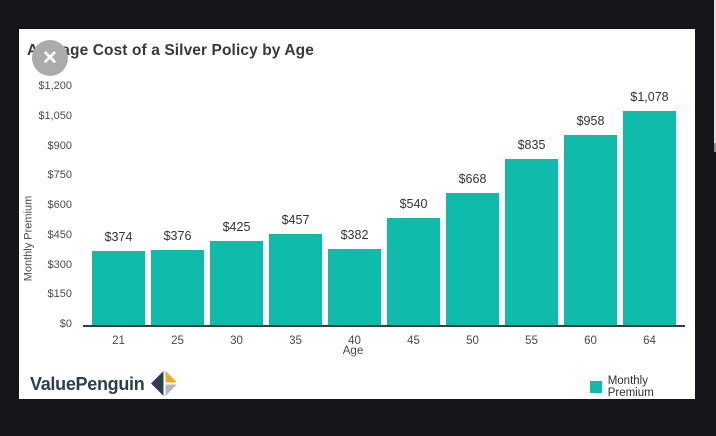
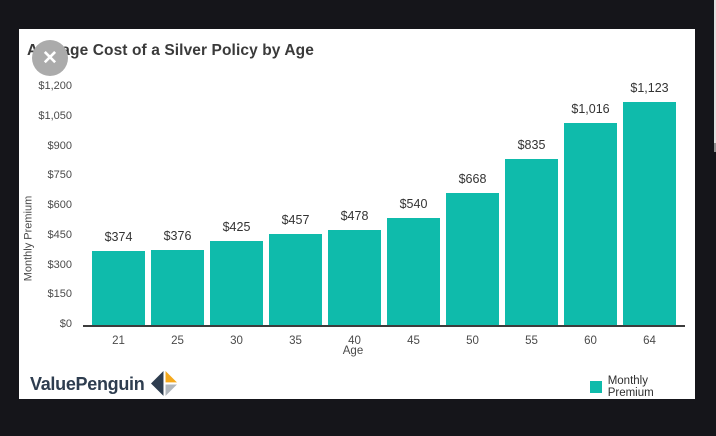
40: $382 -> $478
60: $958 -> $1,016
64: $1,078 -> $1,123
